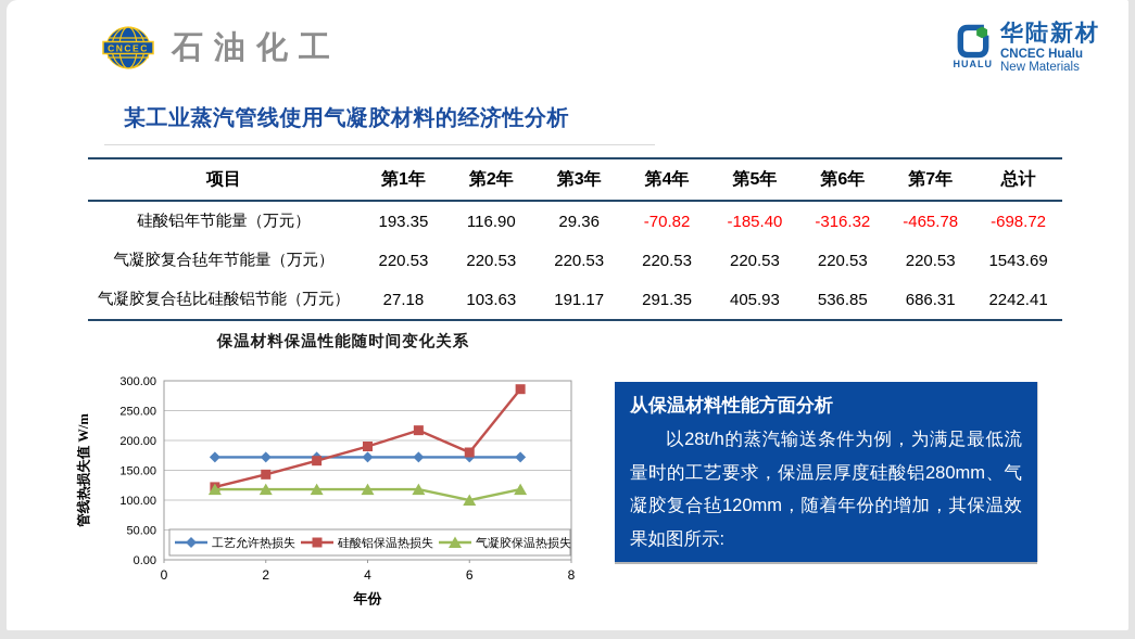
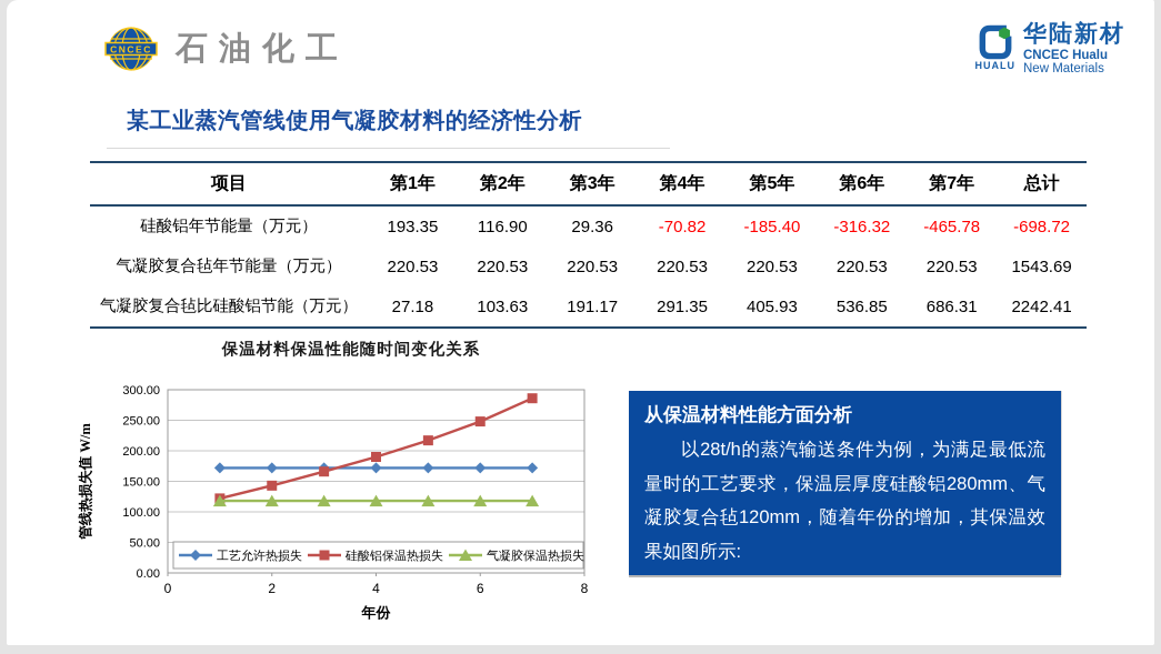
硅酸铝保温热损失/6: 180 -> 250
气凝胶保温热损失/6: 100 -> 120
